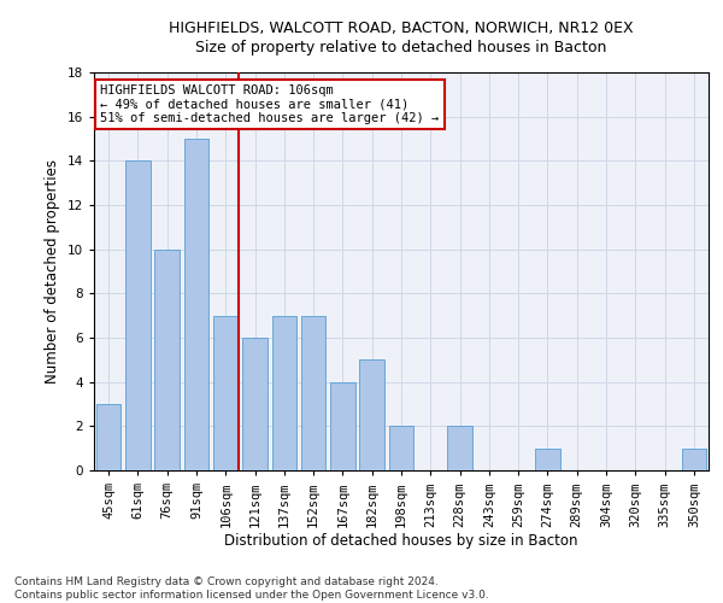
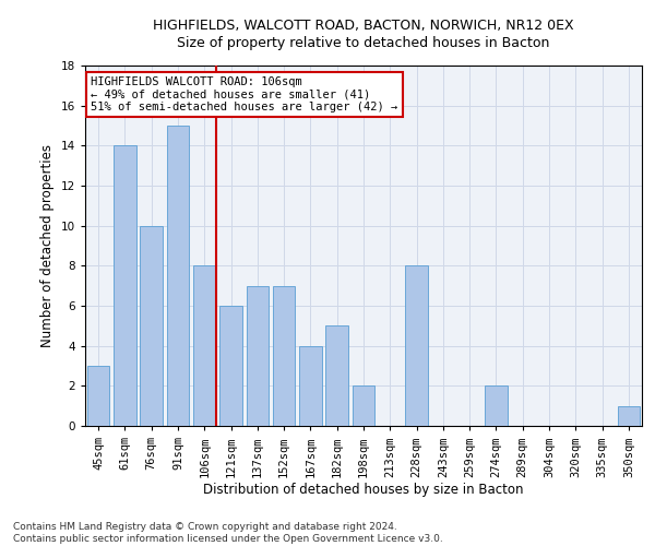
106sqm: 7 -> 8
228sqm: 2 -> 8
274sqm: 1 -> 2
